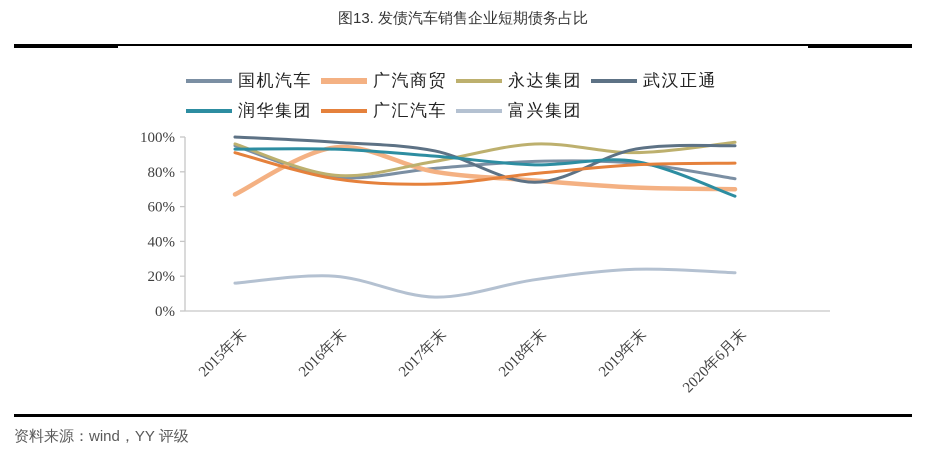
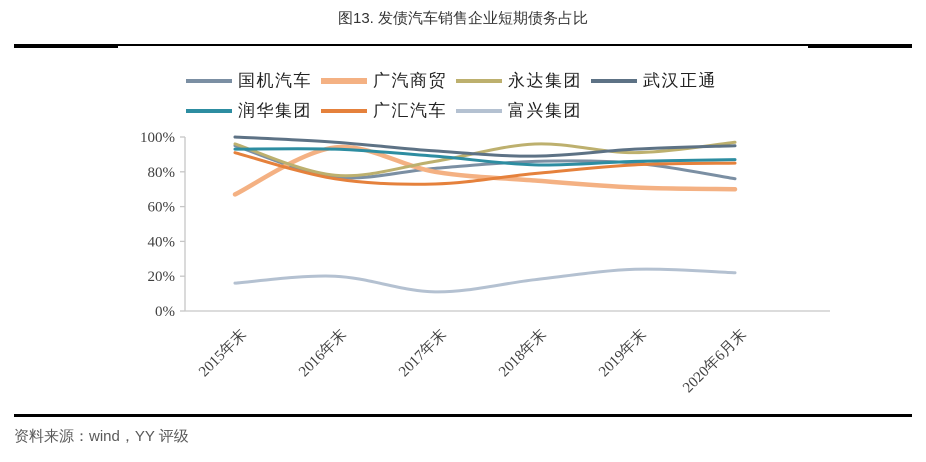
富兴集团/2017年末: 8% -> 11%
武汉正通/2018年末: 74% -> 89%
润华集团/2020年6月末: 66% -> 87%
